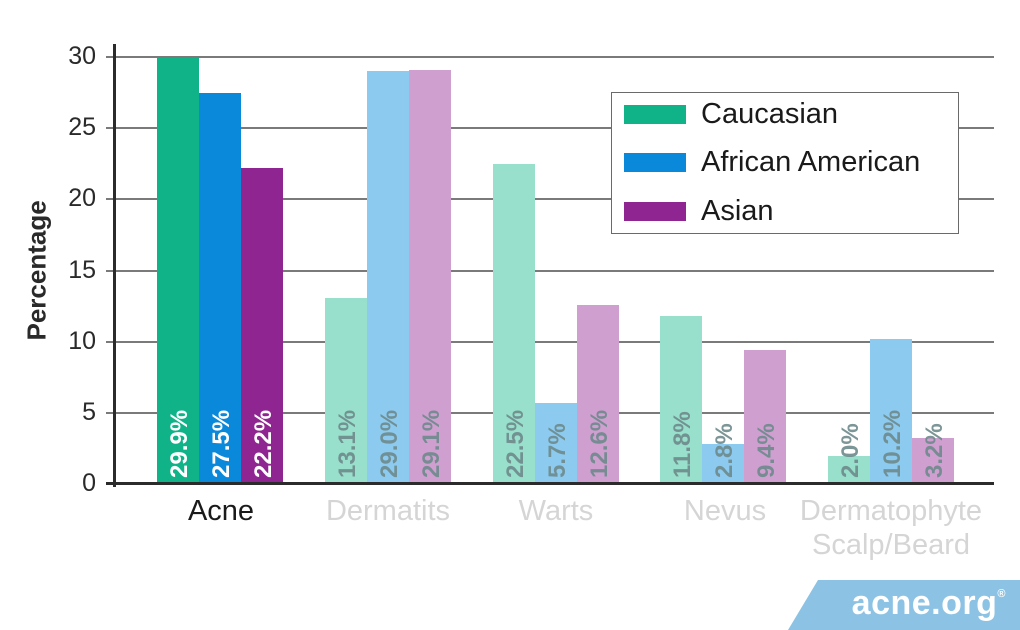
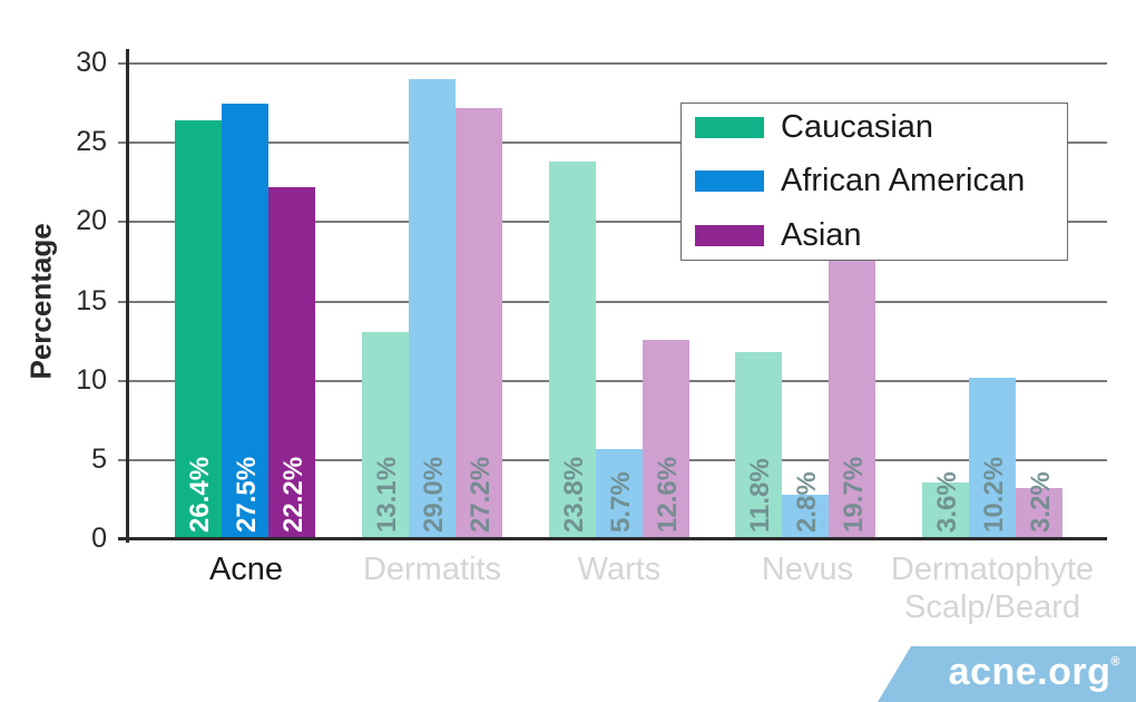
Caucasian/Acne: 29.9% -> 26.4%
Asian/Dermatits: 29.1% -> 27.2%
Caucasian/Warts: 22.5% -> 23.8%
Asian/Nevus: 9.4% -> 19.7%
Caucasian/Dermatophyte Scalp/Beard: 2.0% -> 3.6%
